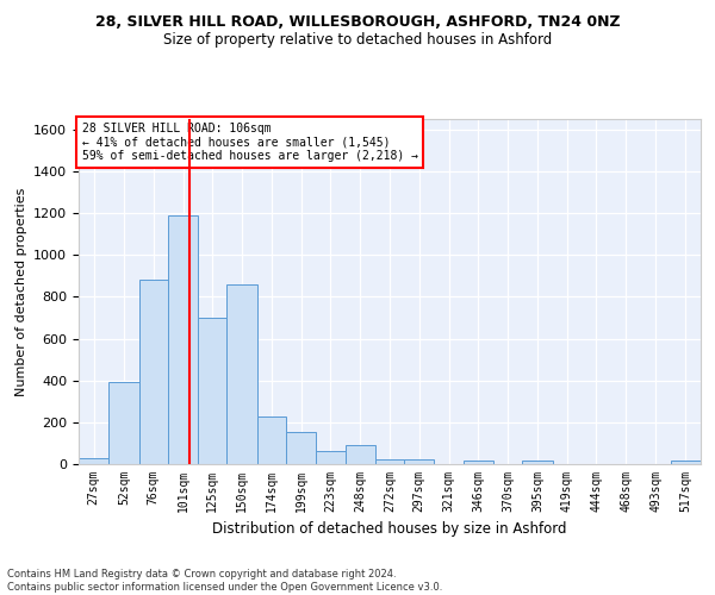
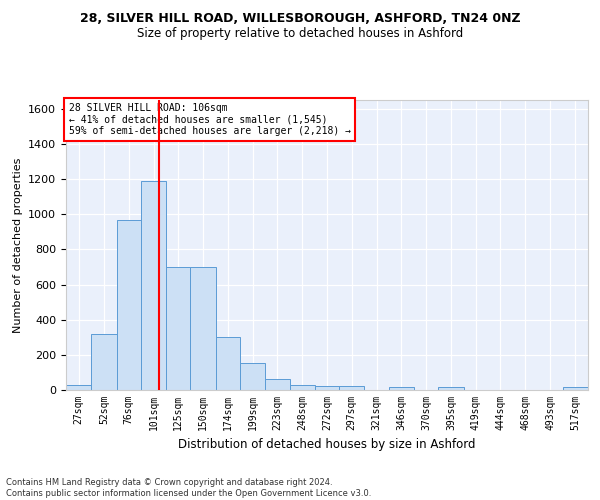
52sqm: 390 -> 320
76sqm: 880 -> 970
150sqm: 860 -> 700
174sqm: 230 -> 300
248sqm: 90 -> 30
